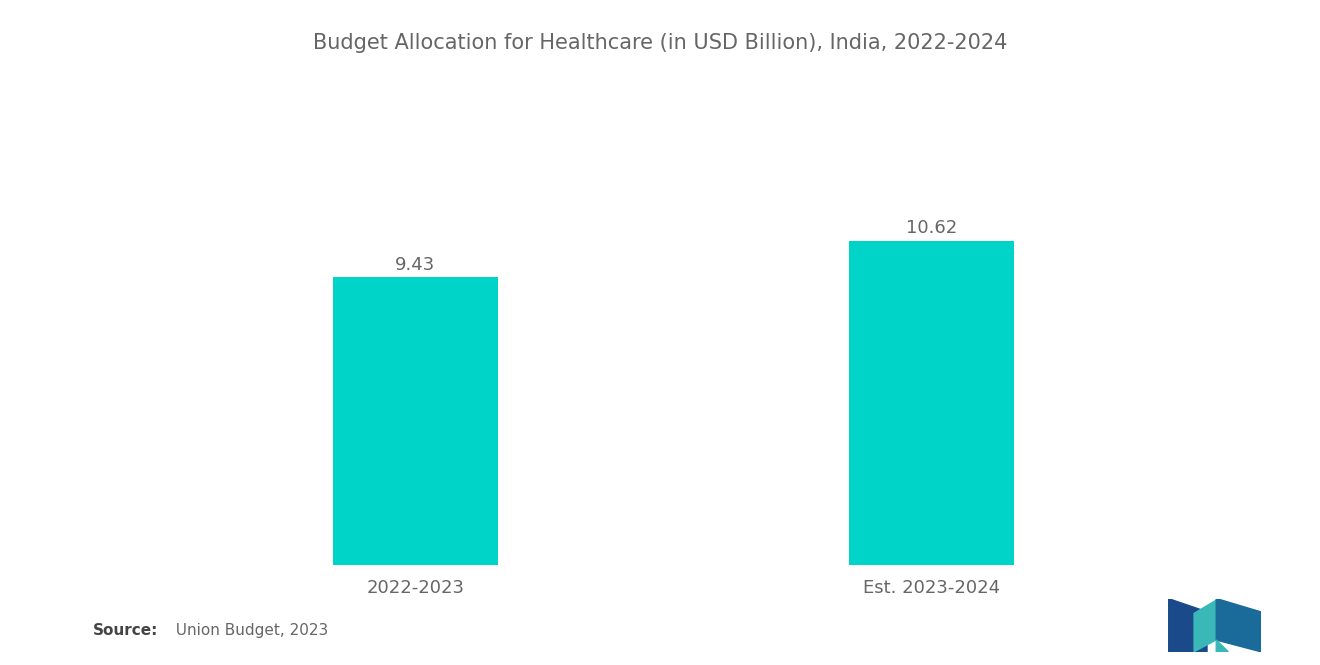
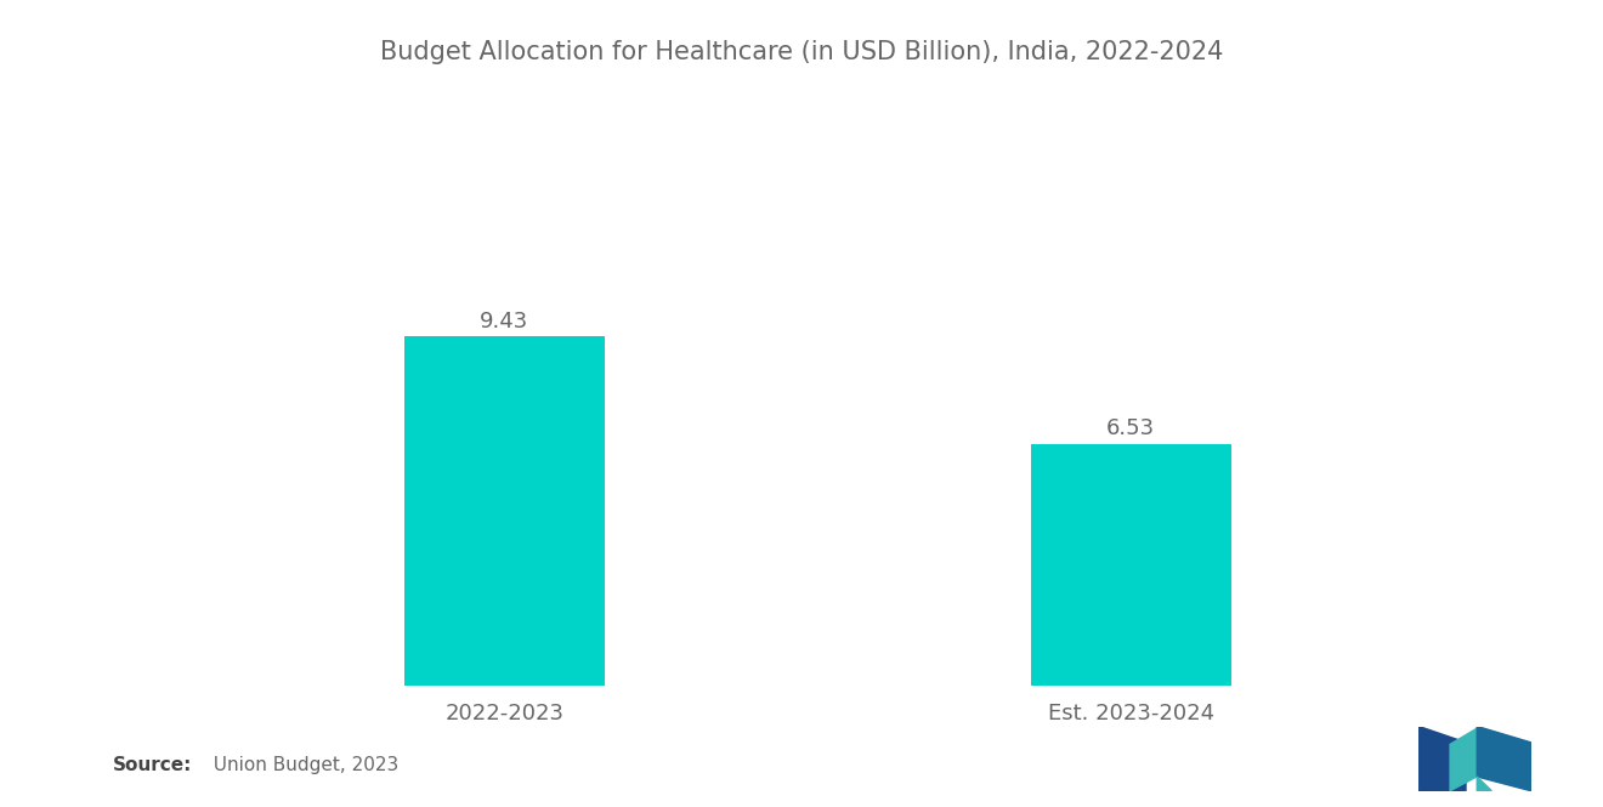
Est. 2023-2024: 10.62 -> 6.53
